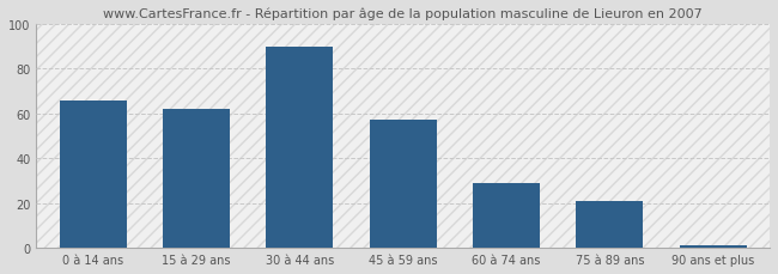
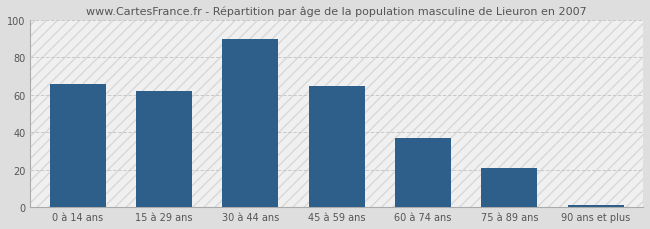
45 à 59 ans: 57 -> 65
60 à 74 ans: 29 -> 37
